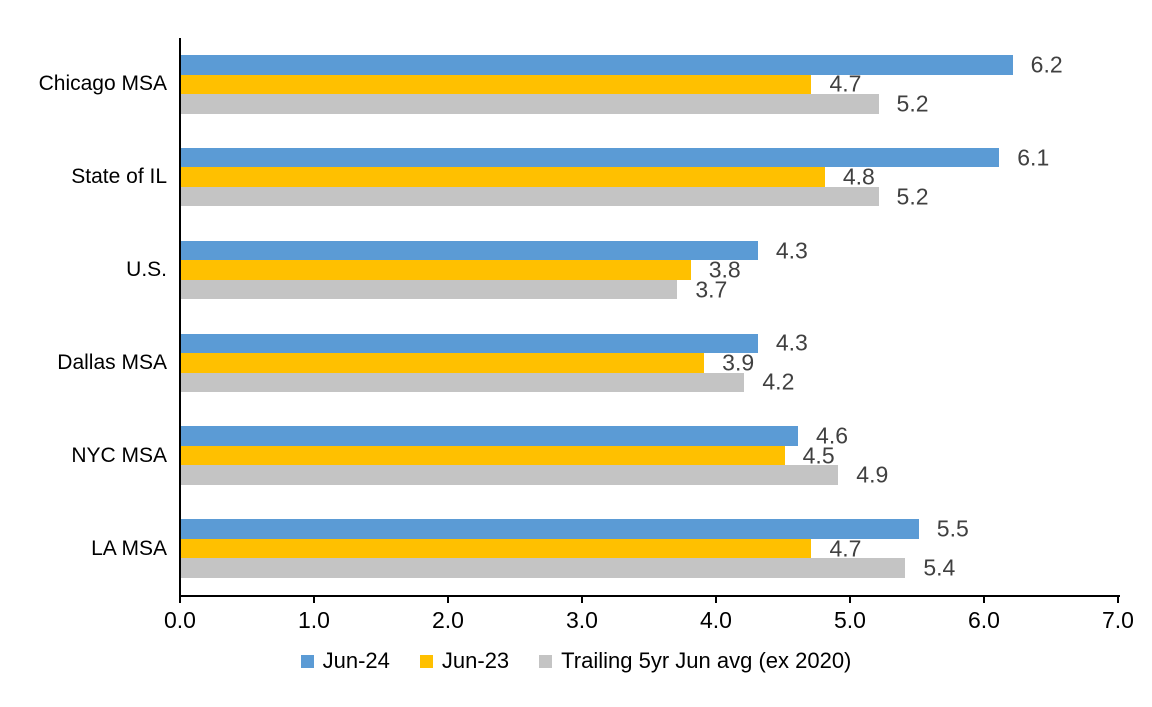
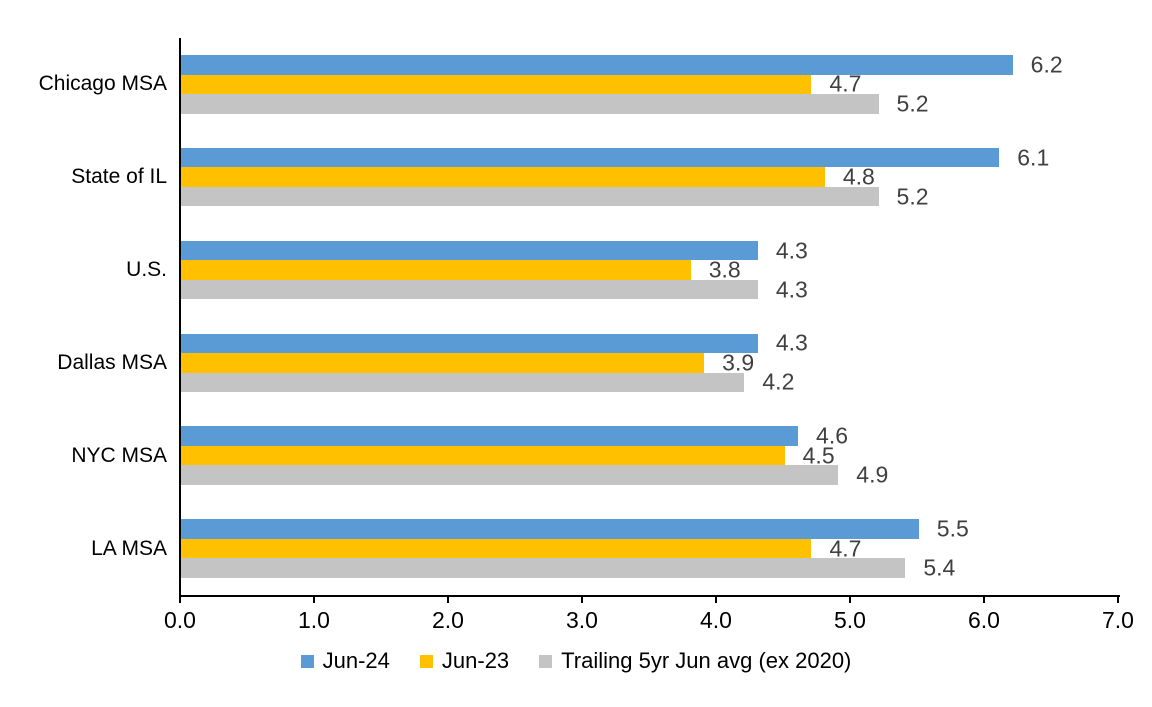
Trailing 5yr Jun avg (ex 2020)/U.S.: 3.7 -> 4.3
